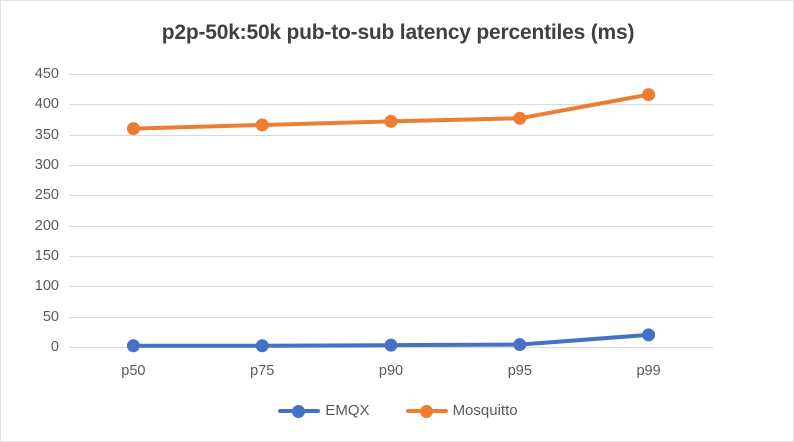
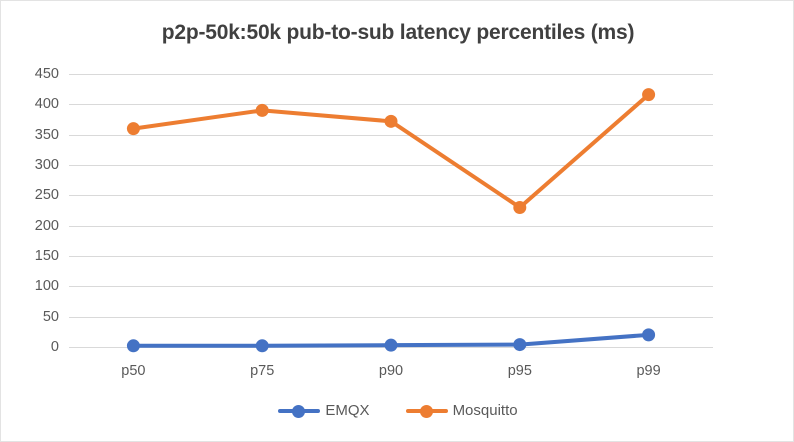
Mosquitto/p75: 370 -> 390
Mosquitto/p95: 380 -> 230
